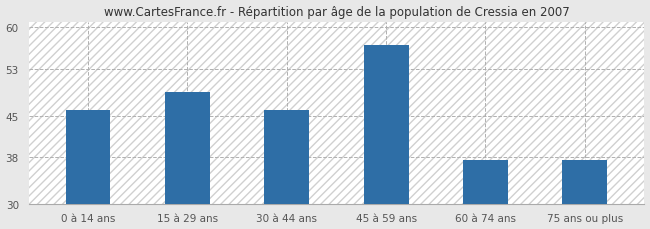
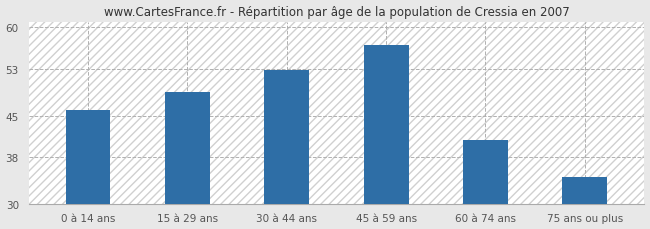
30 à 44 ans: 46.0 -> 52.8
60 à 74 ans: 37.5 -> 40.8
75 ans ou plus: 37.5 -> 34.6
